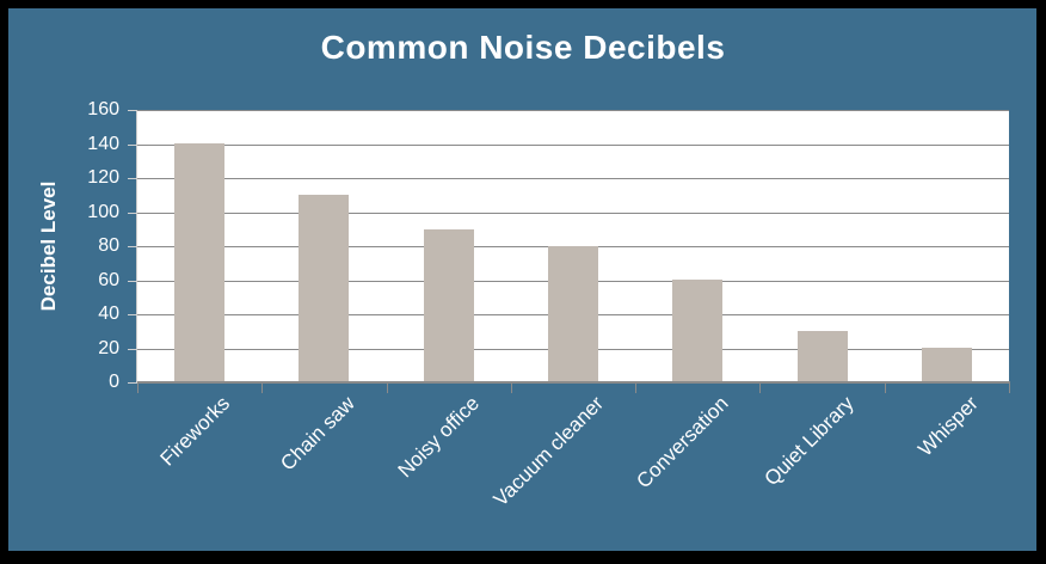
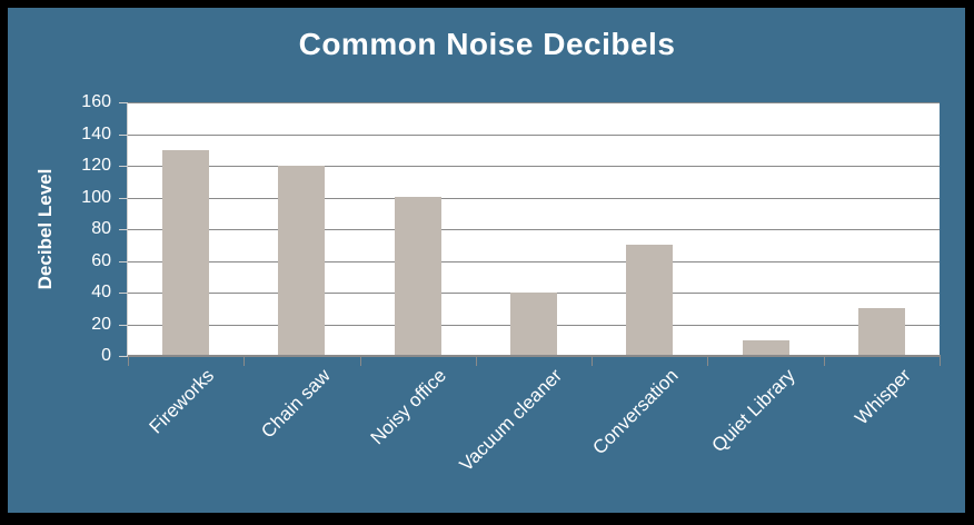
Fireworks: 140 -> 130
Chain saw: 110 -> 120
Noisy office: 90 -> 100
Vacuum cleaner: 80 -> 40
Conversation: 60 -> 70
Quiet Library: 30 -> 10
Whisper: 20 -> 30
